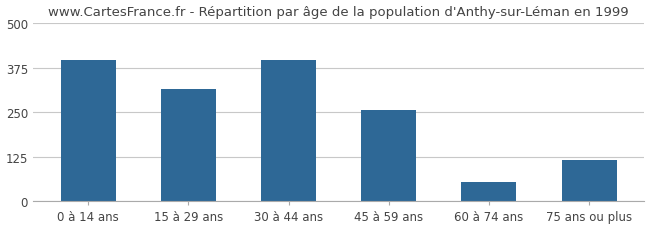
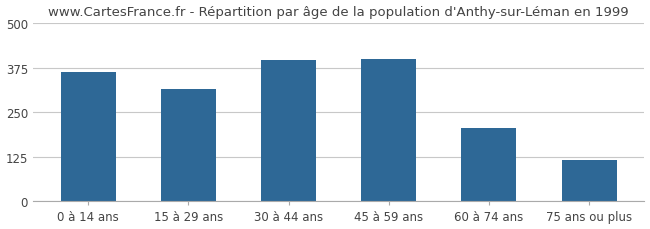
0 à 14 ans: 395 -> 362
45 à 59 ans: 255 -> 398
60 à 74 ans: 55 -> 205
